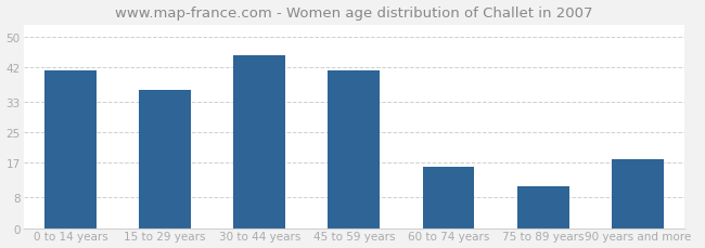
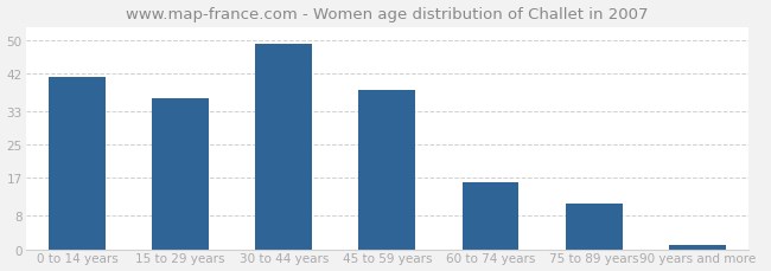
30 to 44 years: 45 -> 49
45 to 59 years: 41 -> 38
90 years and more: 18 -> 1
